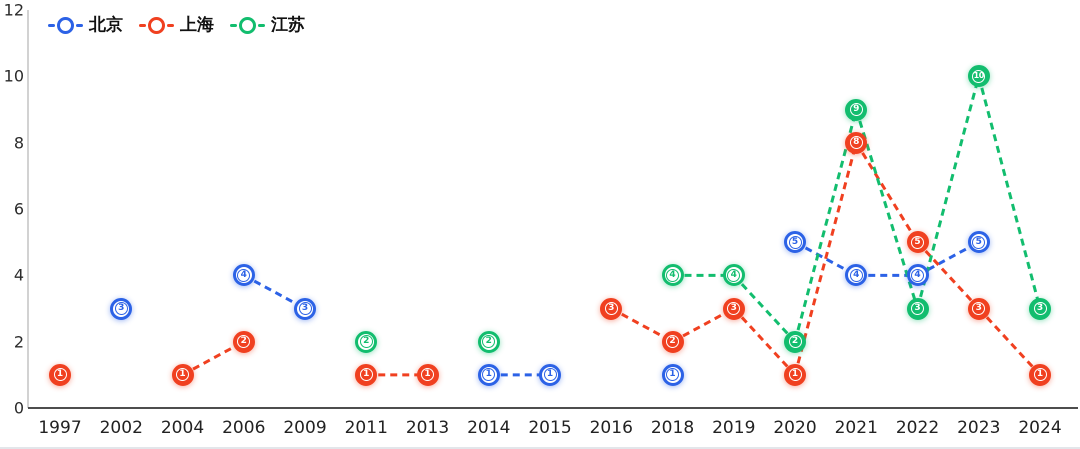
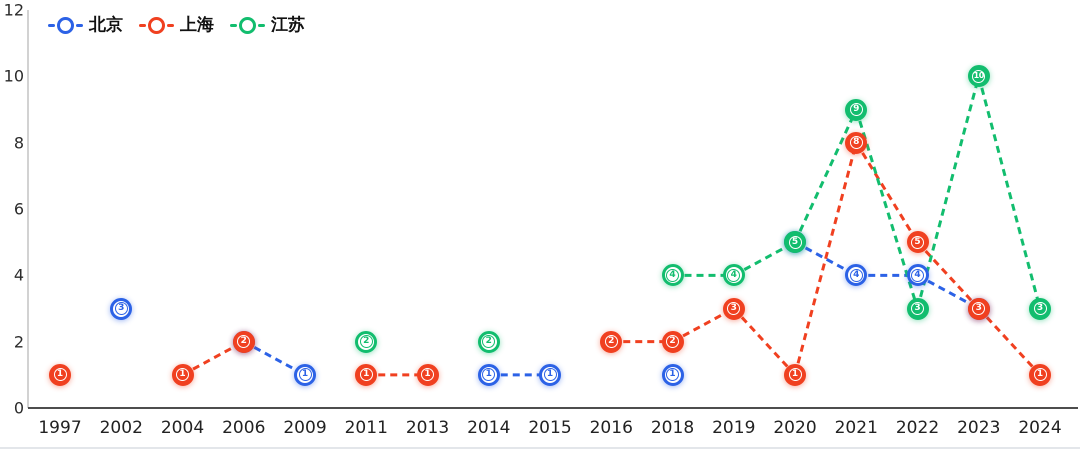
北京/2006: 4 -> 2
北京/2009: 3 -> 1
上海/2016: 3 -> 2
江苏/2020: 2 -> 5
北京/2023: 5 -> 3
